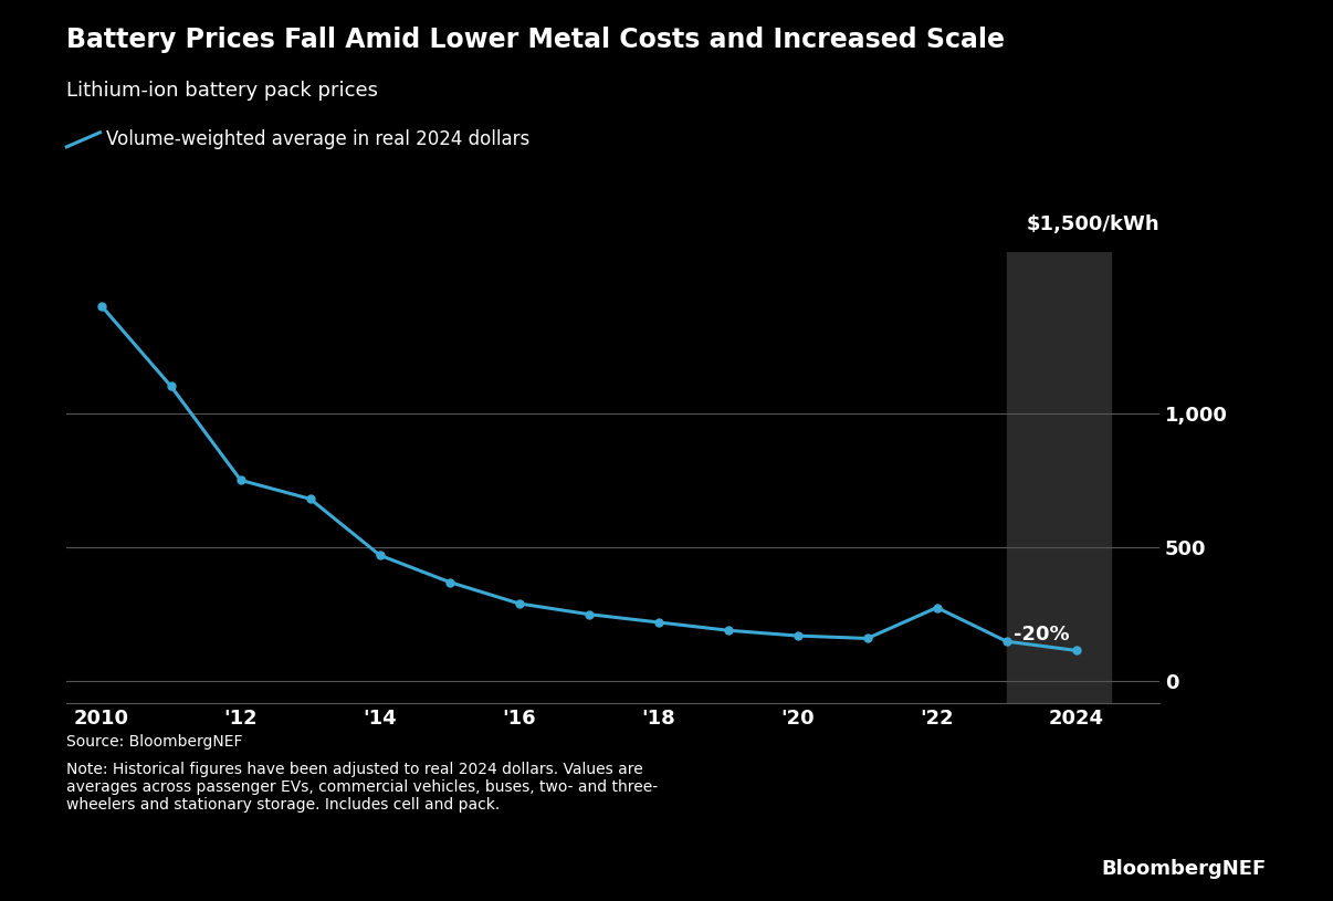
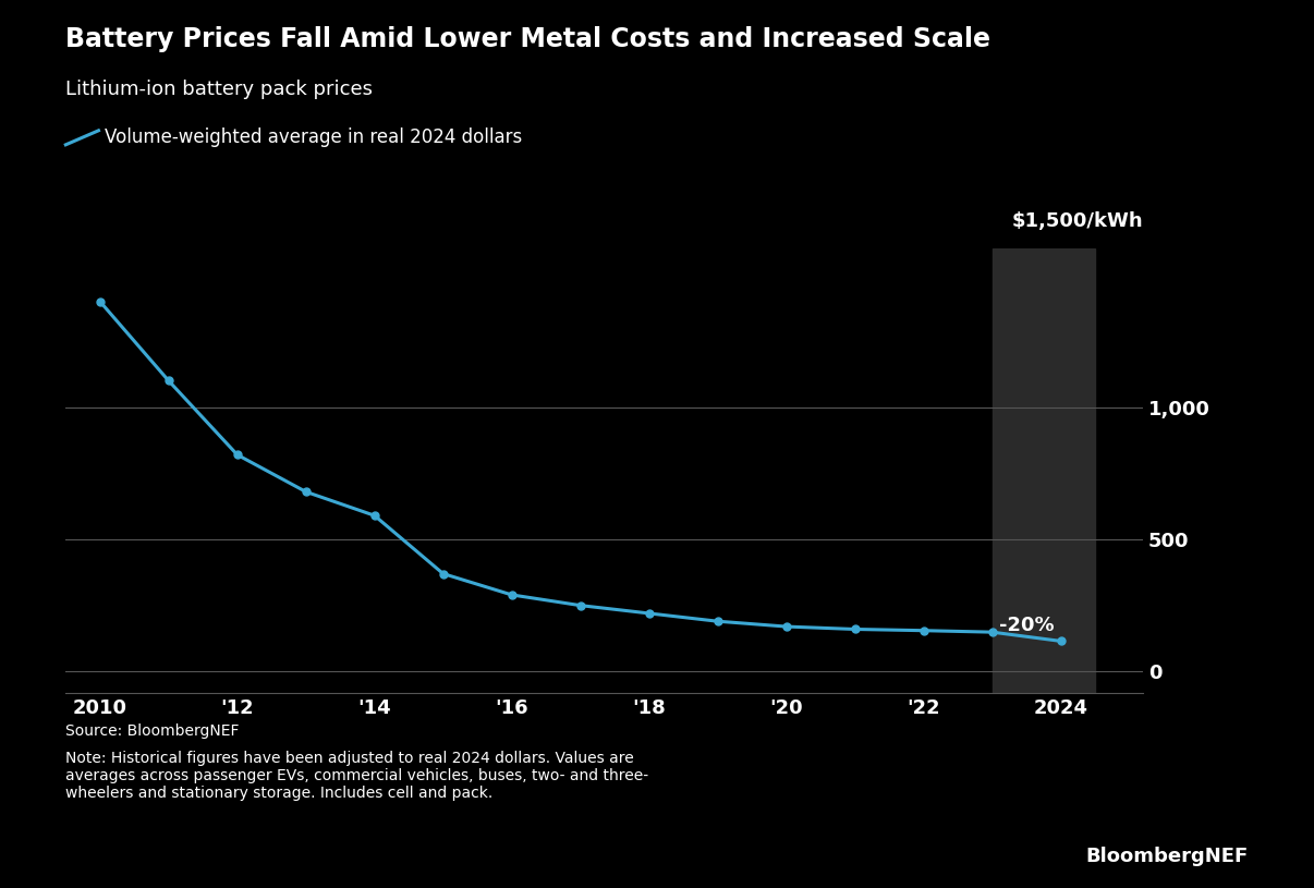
'12: 750 -> 820
'14: 470 -> 590
'22: 275 -> 155
